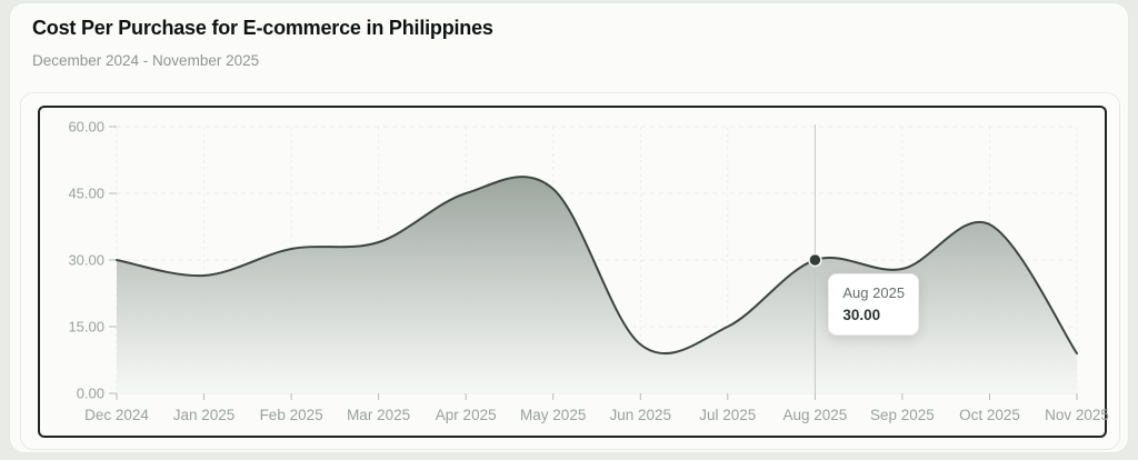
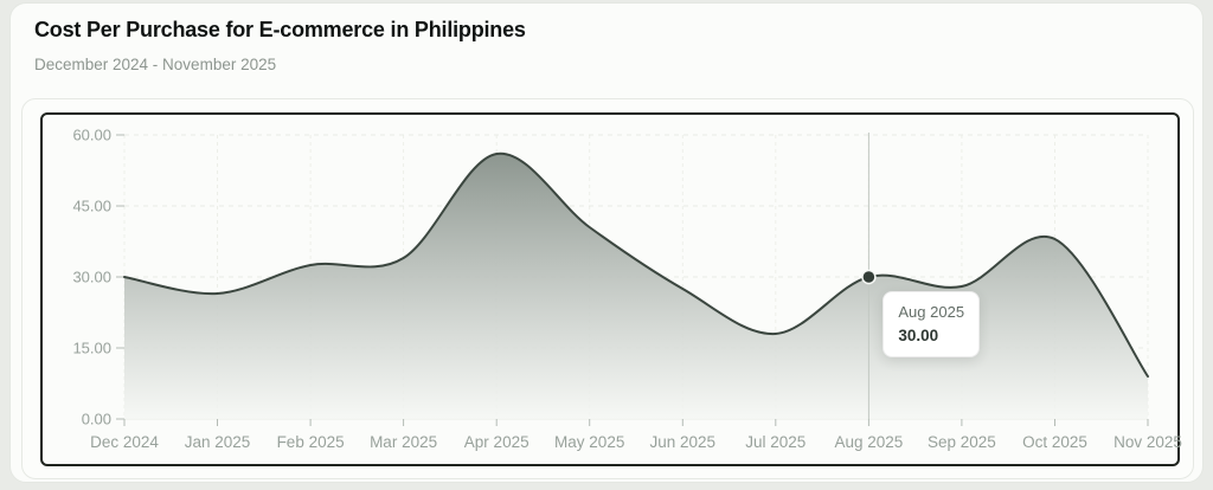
Apr 2025: 45 -> 56
May 2025: 46 -> 40
Jun 2025: 11 -> 28
Jul 2025: 15 -> 18
